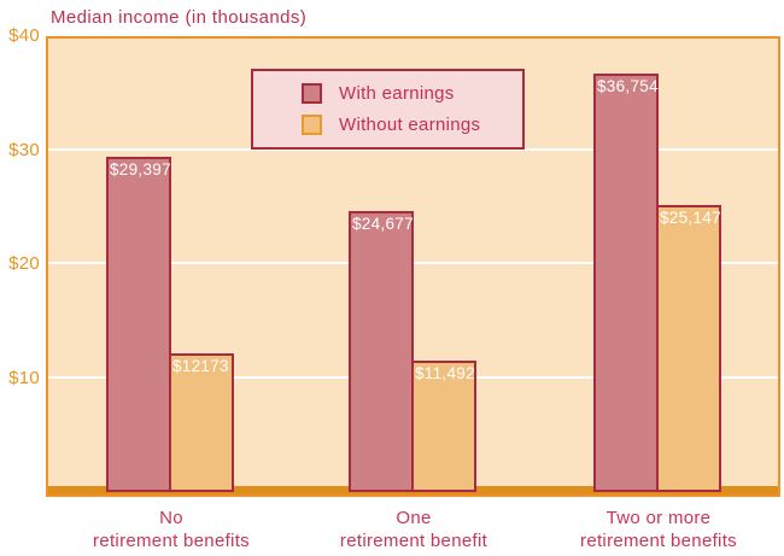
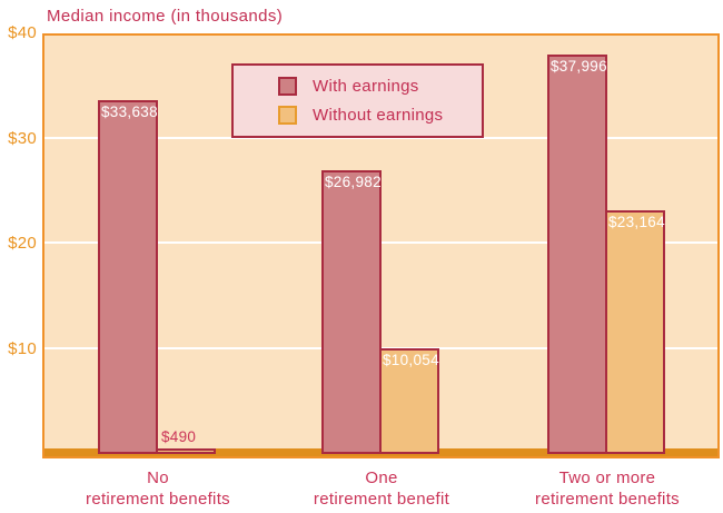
With earnings/No retirement benefits: $29,397 -> $33,638
Without earnings/No retirement benefits: $12173 -> $490
With earnings/One retirement benefit: $24,677 -> $26,982
Without earnings/One retirement benefit: $11,492 -> $10,054
With earnings/Two or more retirement benefits: $36,754 -> $37,996
Without earnings/Two or more retirement benefits: $25,147 -> $23,164
